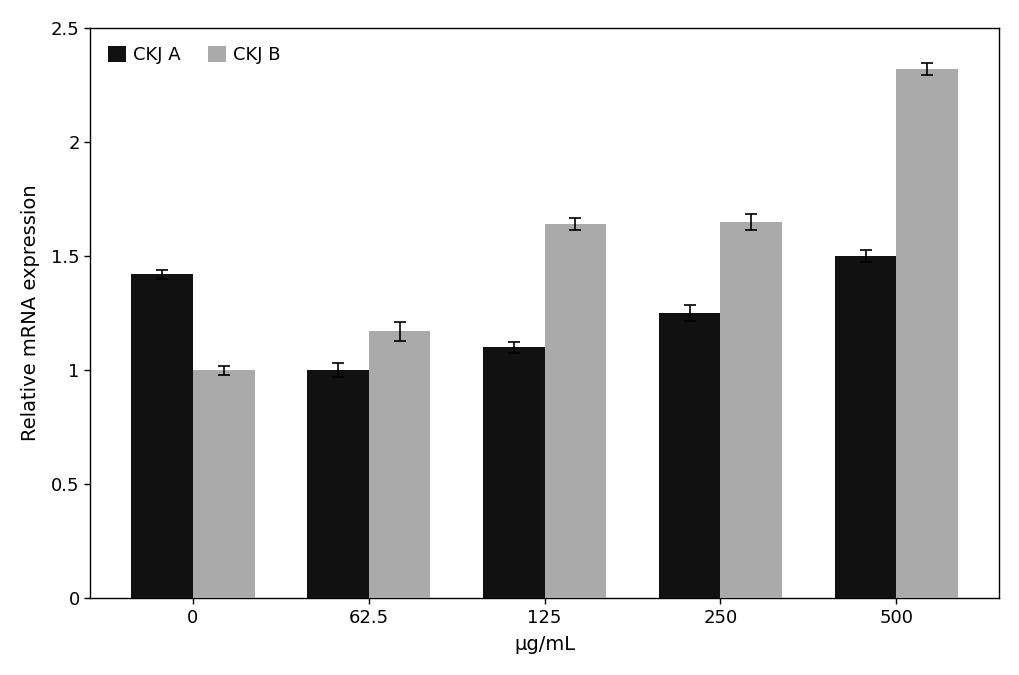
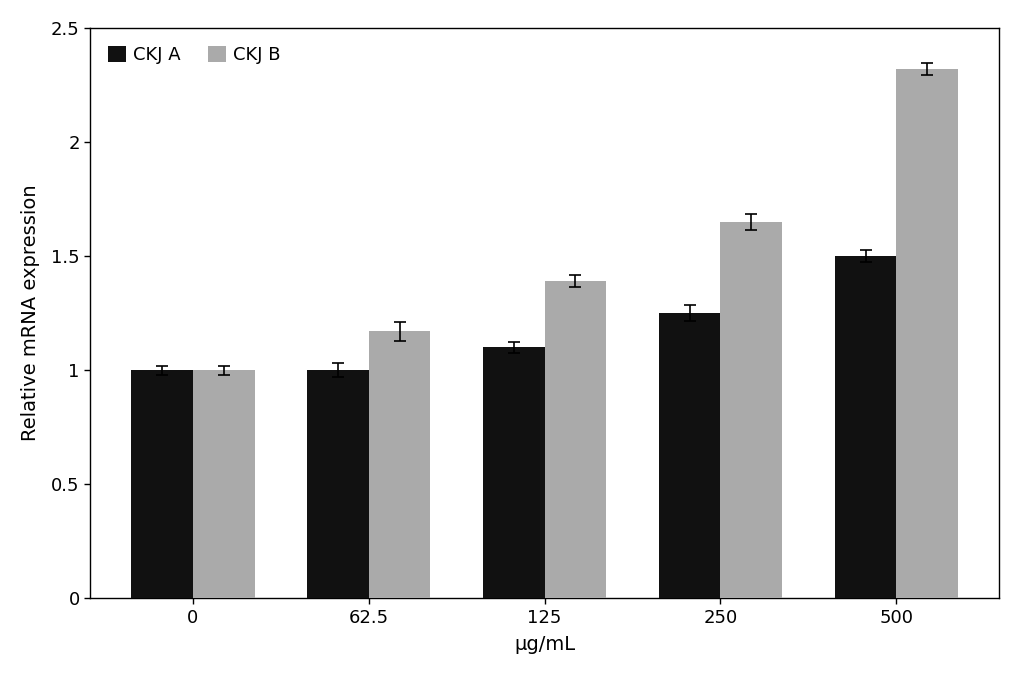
CKJ A/0: 1.42 -> 1.00
CKJ B/125: 1.64 -> 1.39
